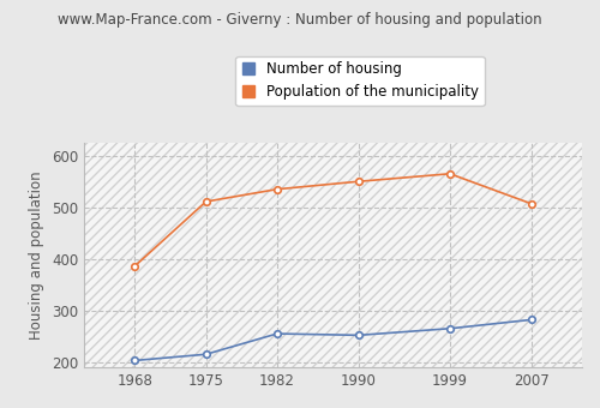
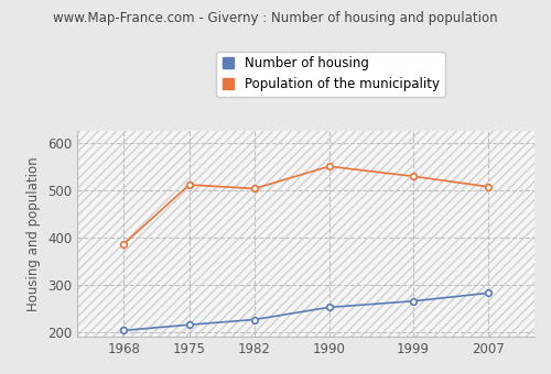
Number of housing/1982: 255 -> 226
Population of the municipality/1982: 535 -> 503
Population of the municipality/1999: 565 -> 529
